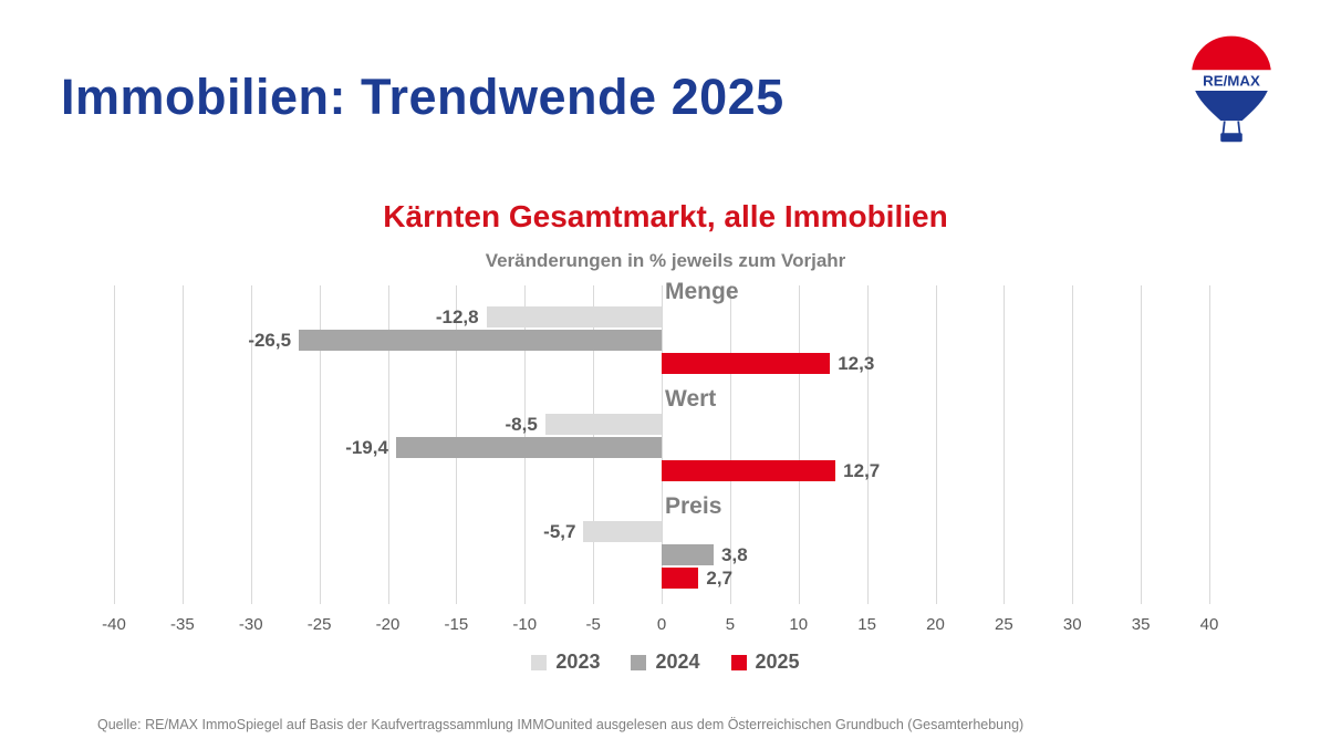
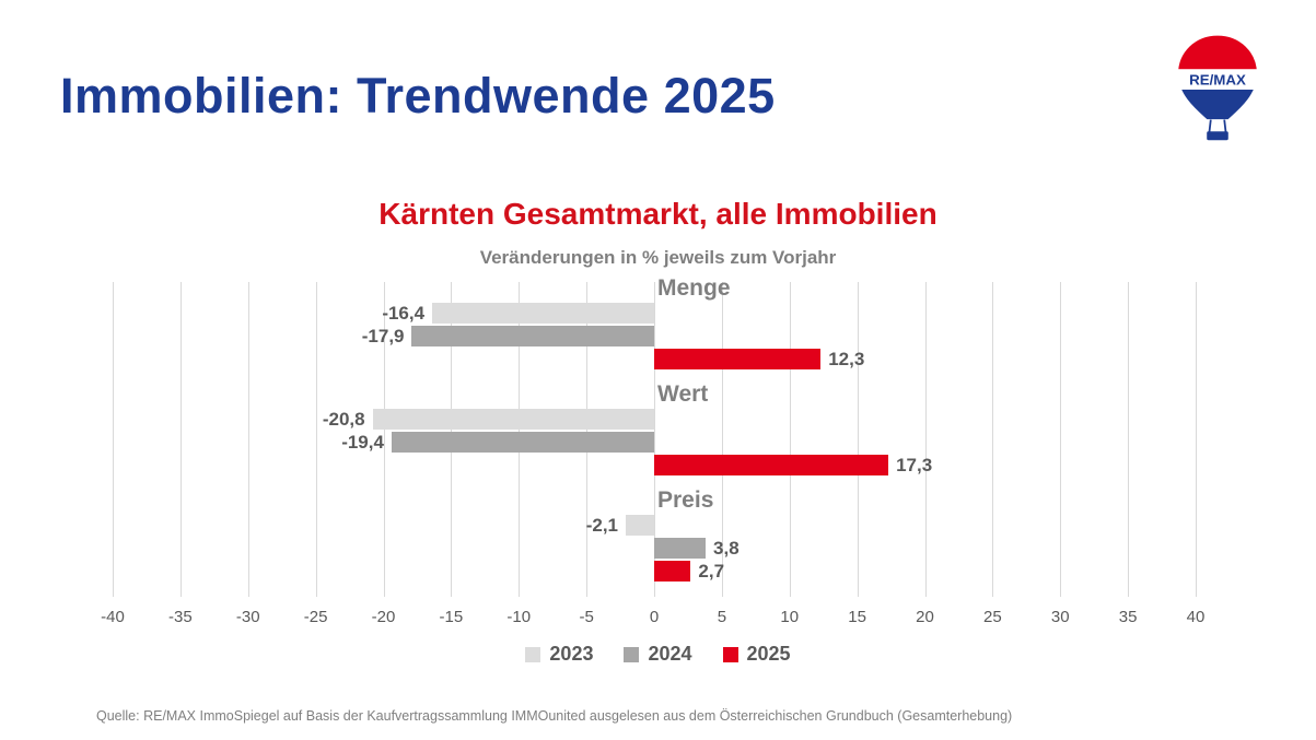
2023/Menge: -12,8 -> -16,4
2024/Menge: -26,5 -> -17,9
2023/Wert: -8,5 -> -20,8
2025/Wert: 12,7 -> 17,3
2023/Preis: -5,7 -> -2,1
